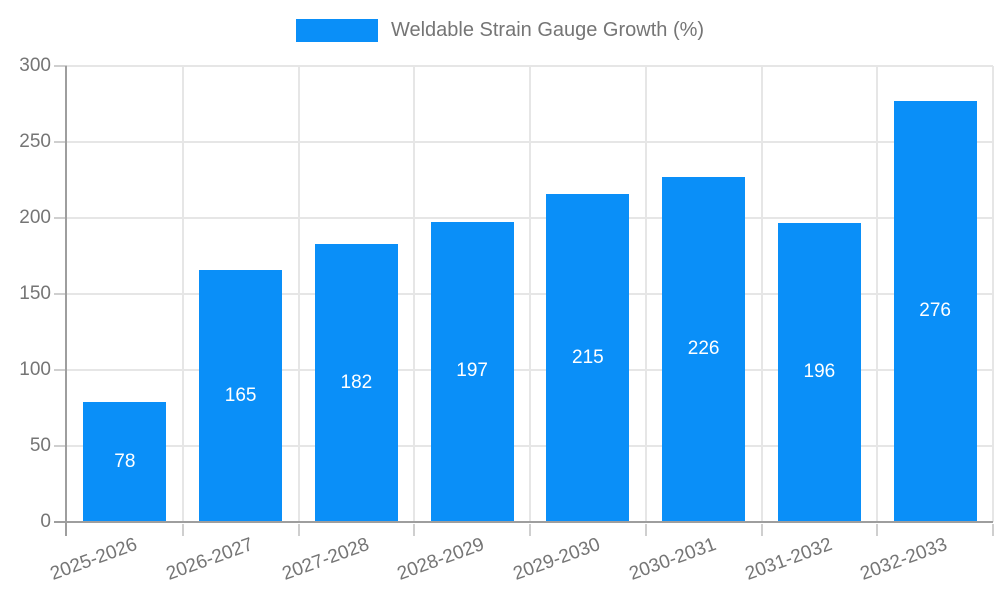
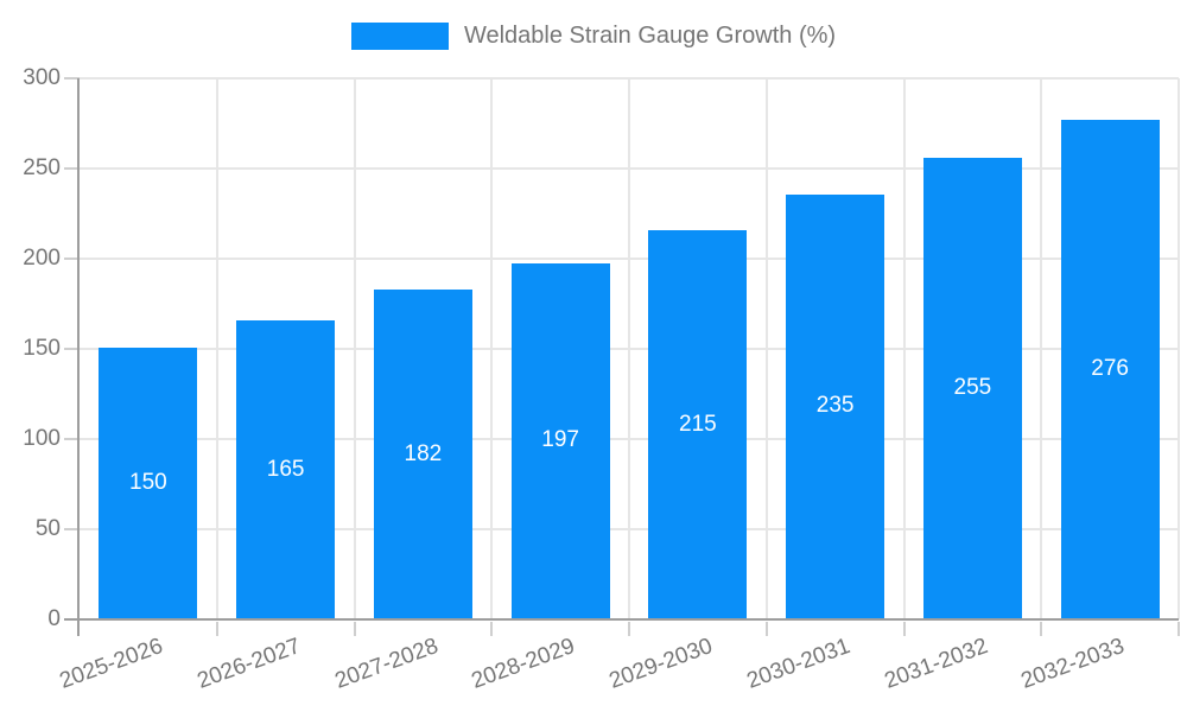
2025-2026: 78 -> 150
2030-2031: 226 -> 235
2031-2032: 196 -> 255
